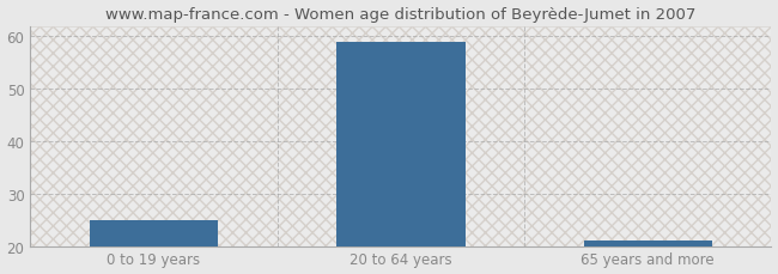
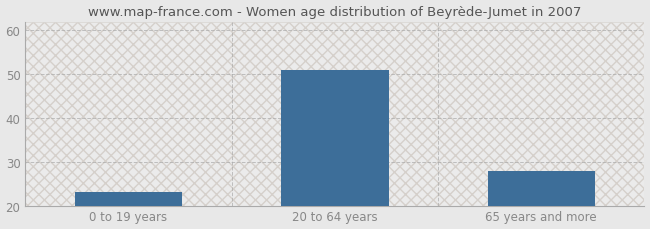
0 to 19 years: 25 -> 23
20 to 64 years: 59 -> 51
65 years and more: 21 -> 28
